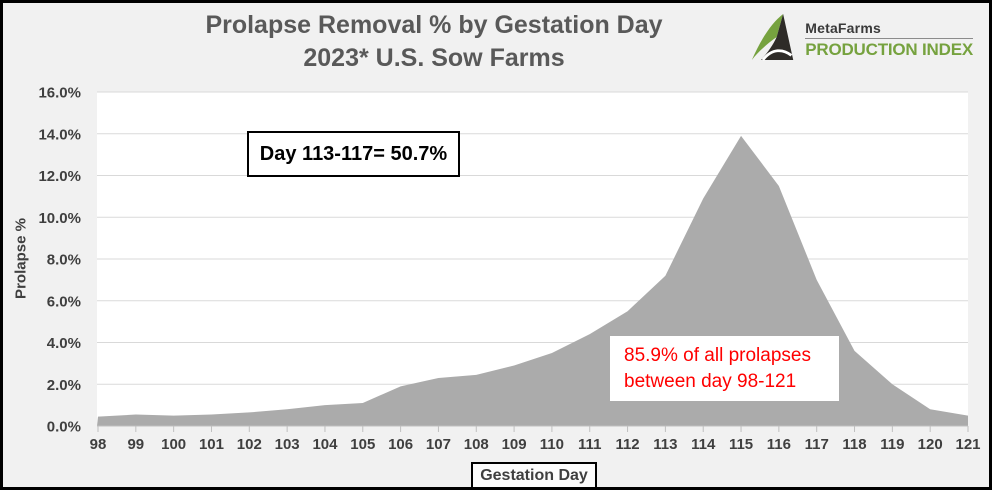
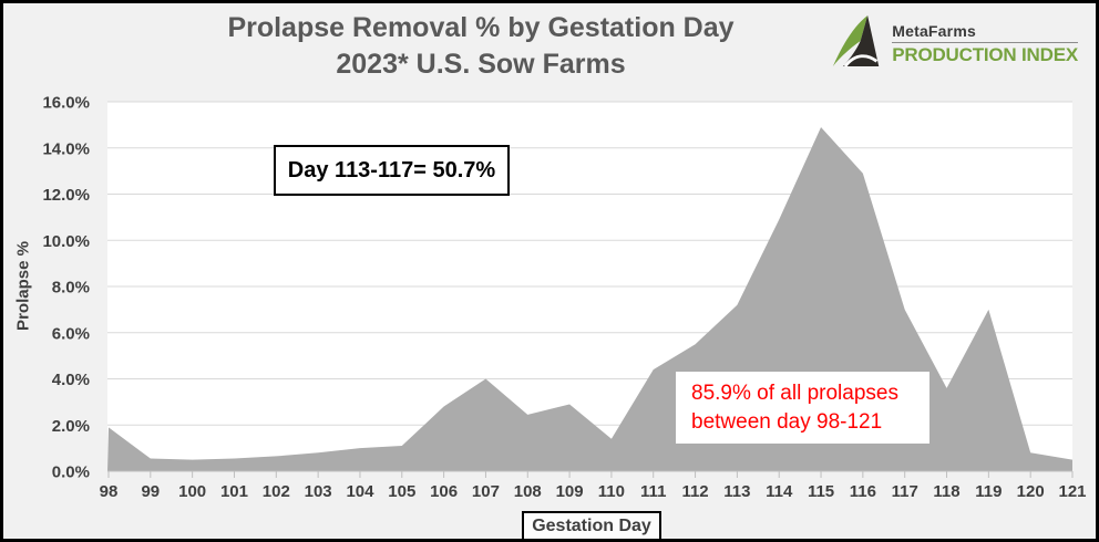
98: 0.5% -> 1.9%
106: 1.9% -> 2.8%
107: 2.3% -> 4.0%
110: 3.5% -> 1.4%
115: 13.9% -> 14.9%
116: 11.5% -> 12.9%
119: 2.0% -> 7.0%
